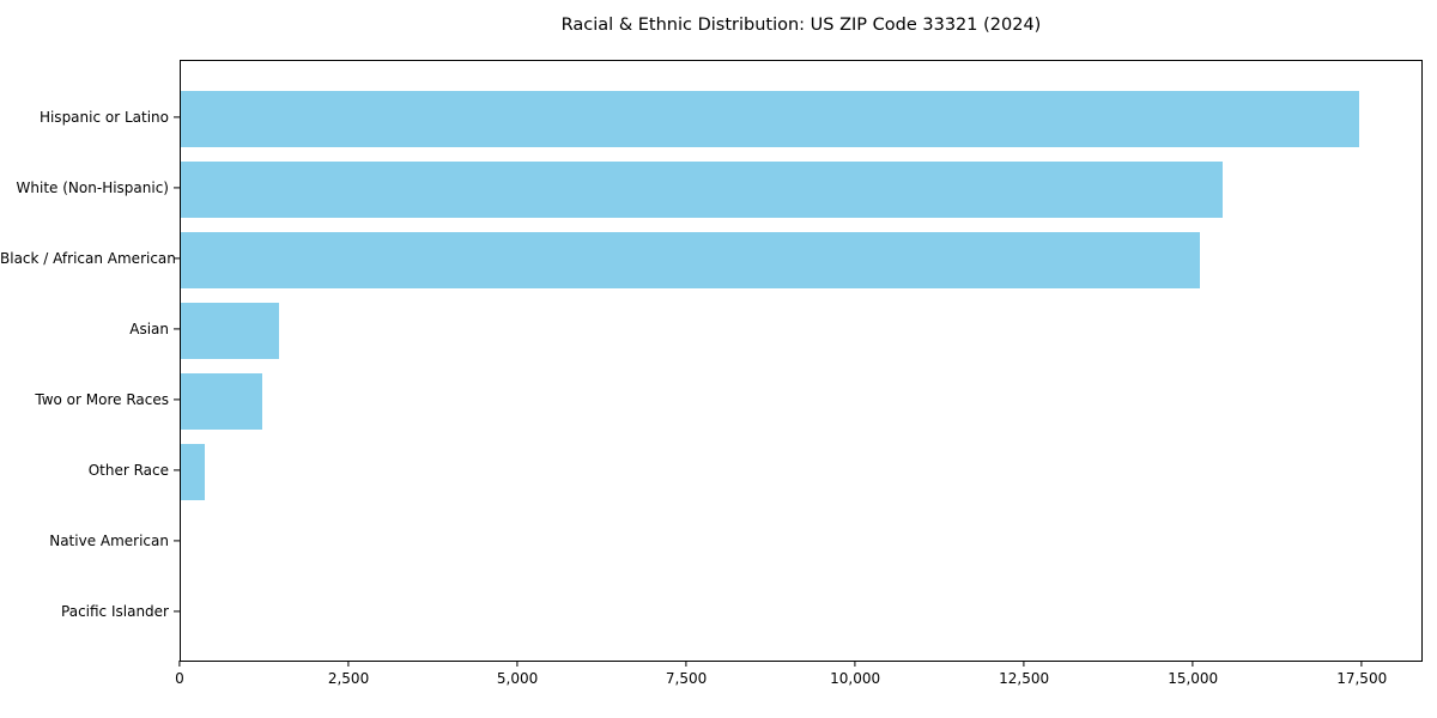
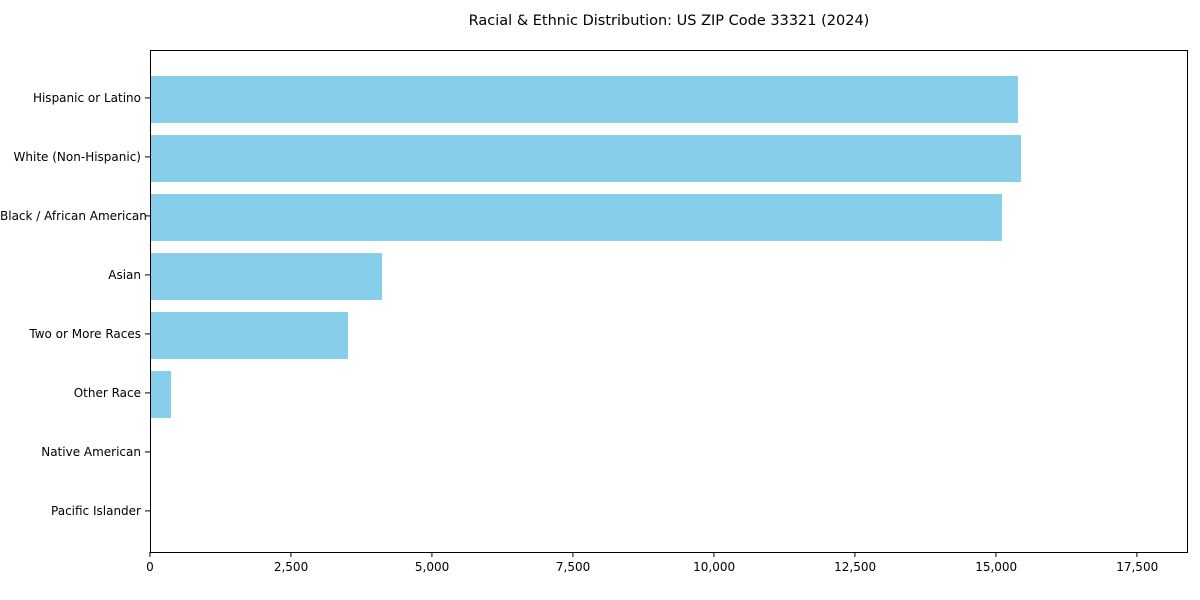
Hispanic or Latino: 17500 -> 15400
Asian: 1400 -> 4100
Two or More Races: 1200 -> 3500
